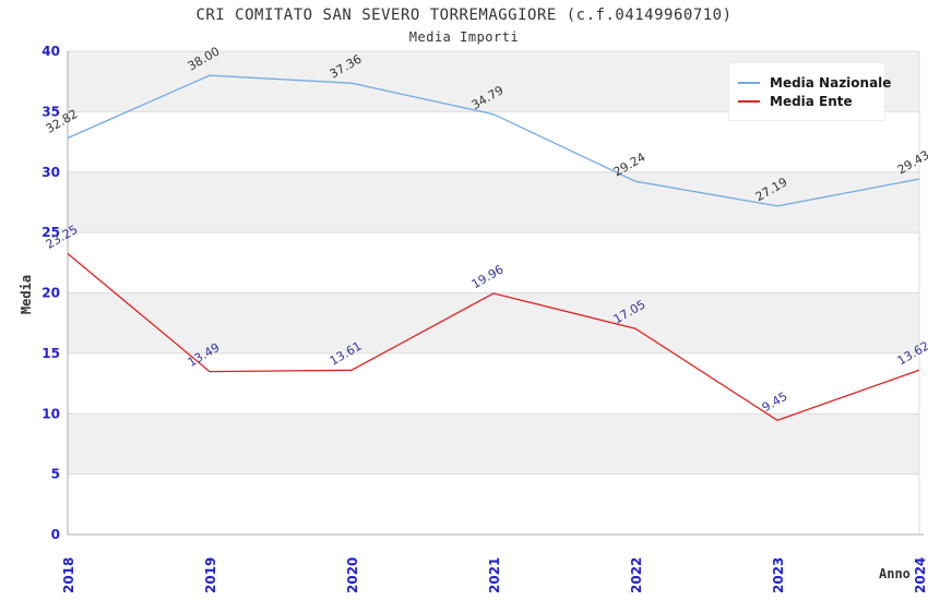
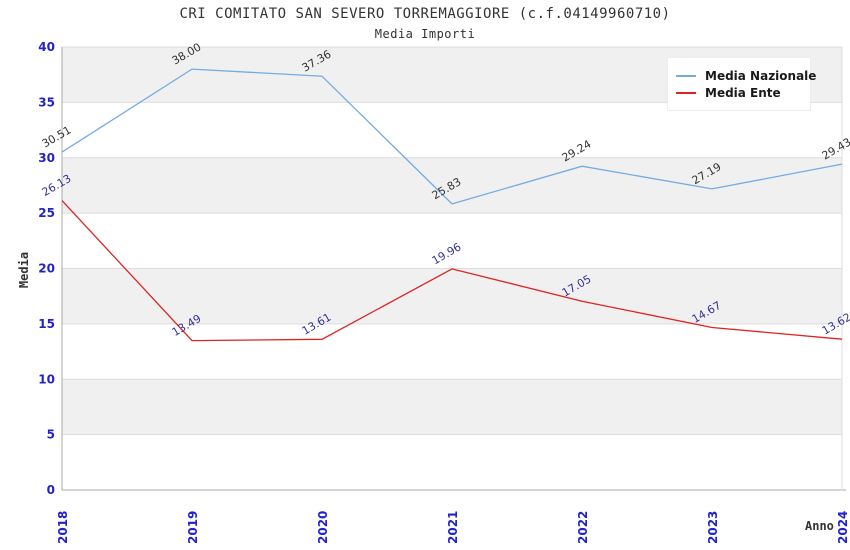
Media Nazionale/2018: 32.82 -> 30.51
Media Ente/2018: 23.25 -> 26.13
Media Nazionale/2021: 34.79 -> 25.83
Media Ente/2023: 9.45 -> 14.67
